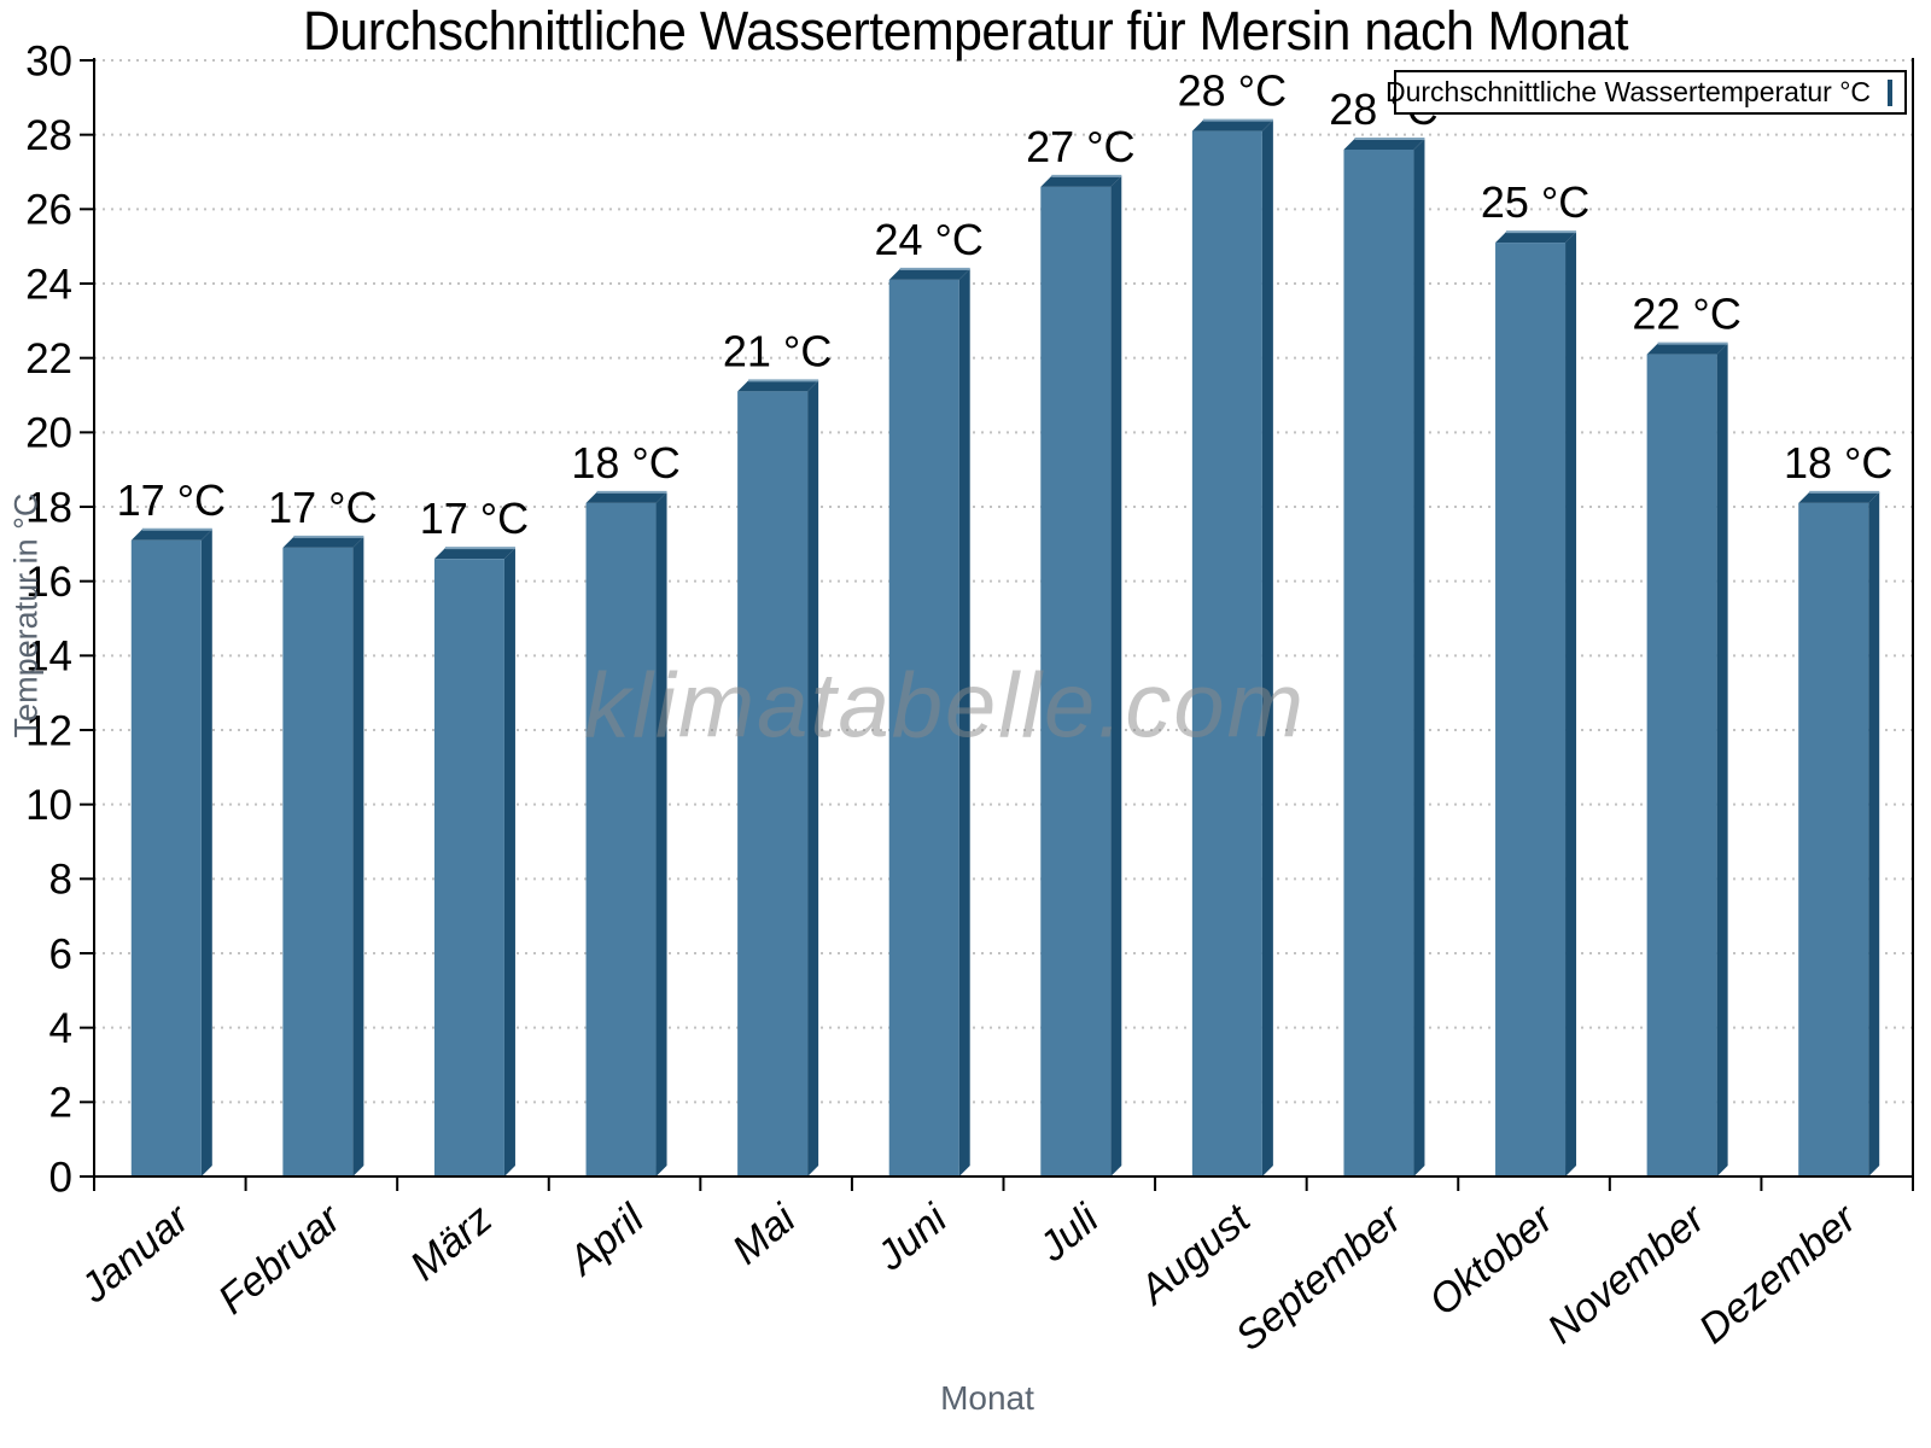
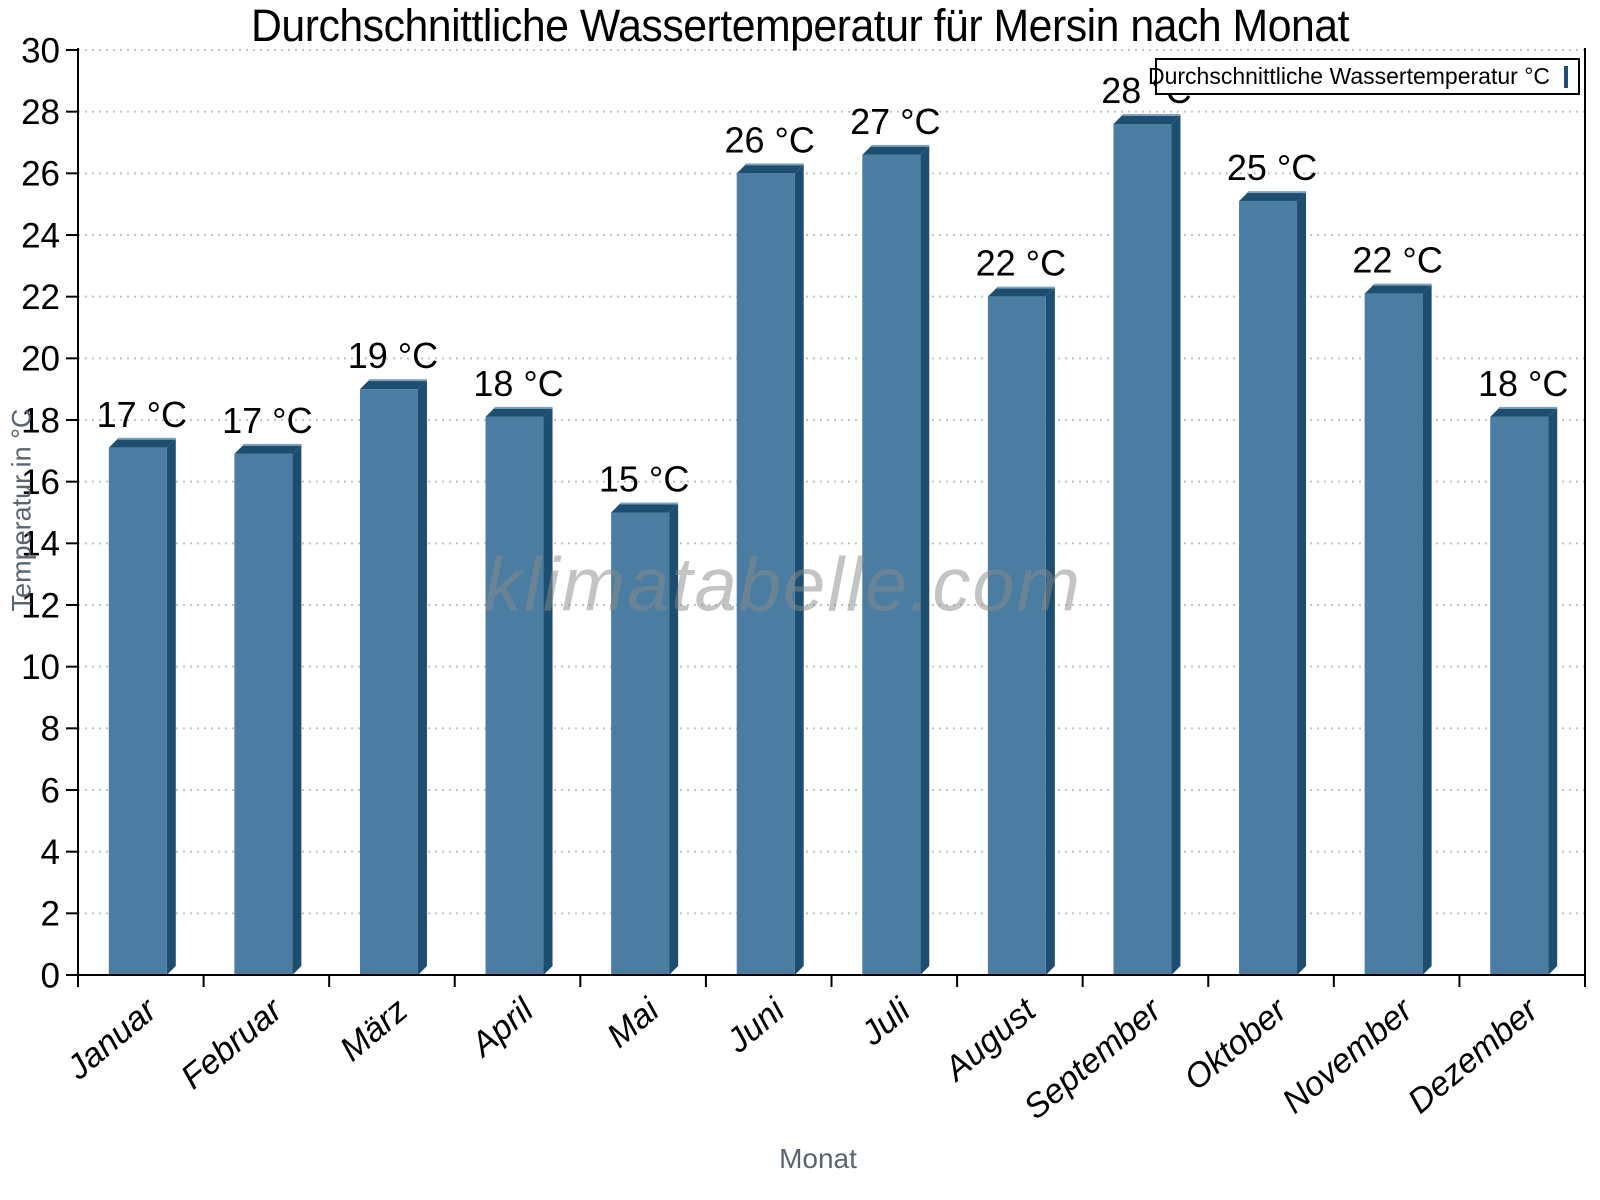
März: 17 -> 19
Mai: 21 -> 15
Juni: 24 -> 26
August: 28 -> 22
